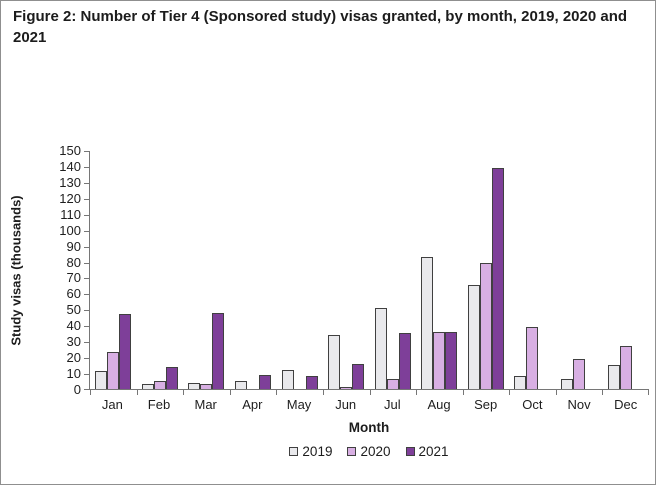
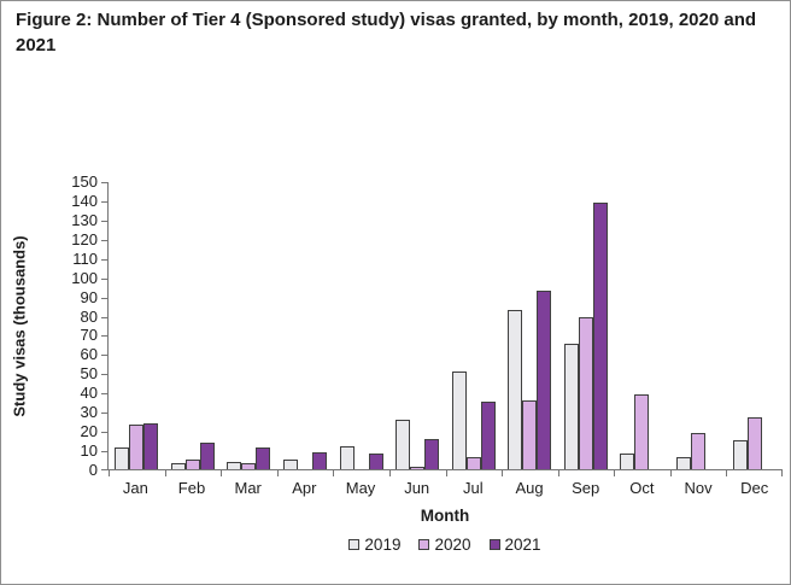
2021/Jan: 47 -> 24
2021/Mar: 48 -> 11
2019/Jun: 34 -> 26
2021/Aug: 36 -> 93
